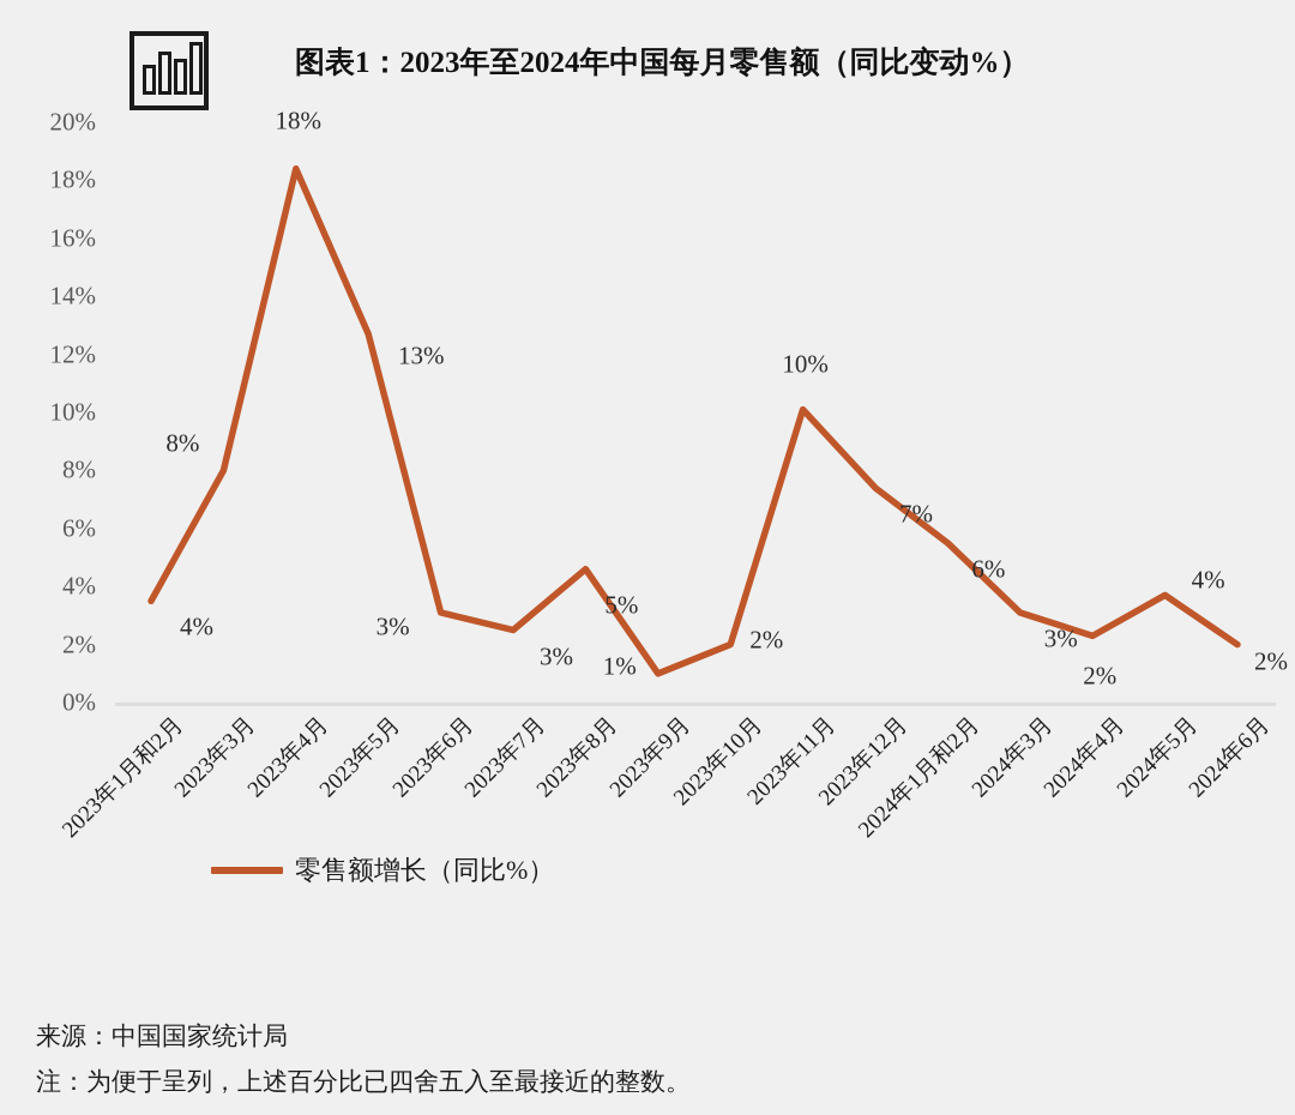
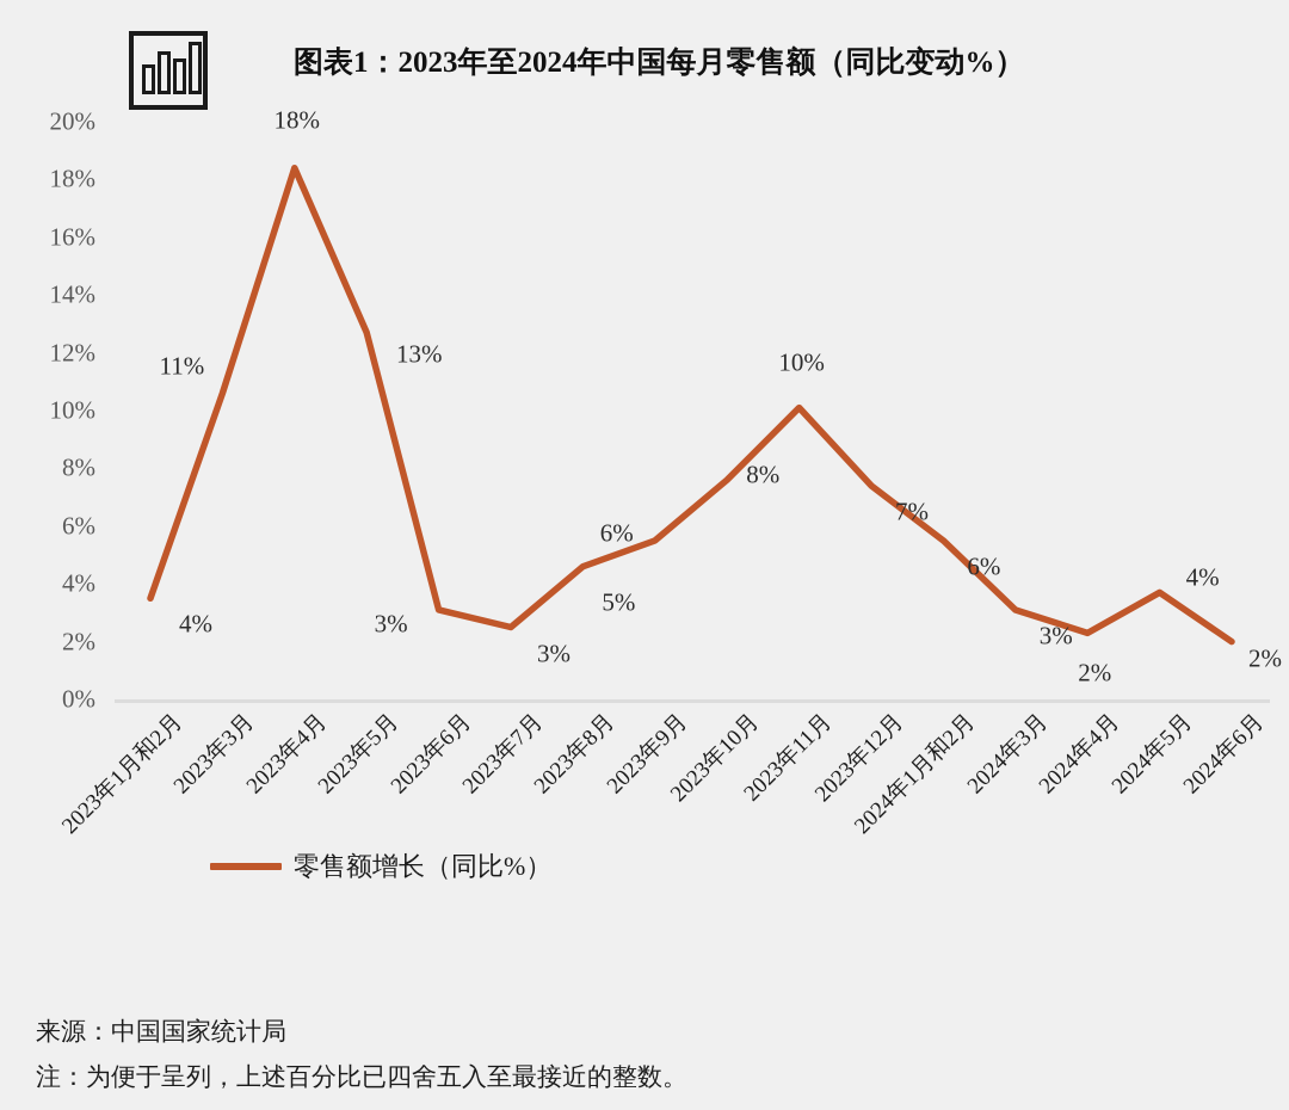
2023年3月: 8% -> 11%
2023年9月: 1% -> 6%
2023年10月: 2% -> 8%
